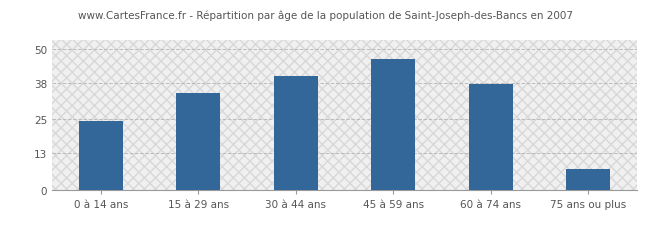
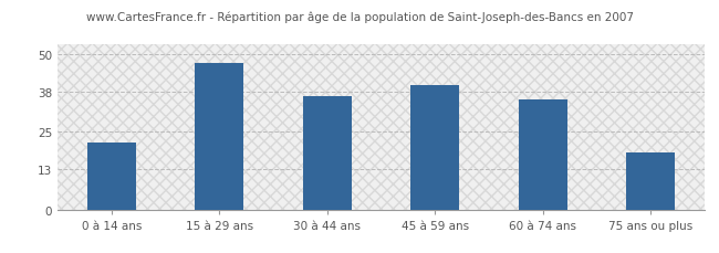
0 à 14 ans: 24.5 -> 21.5
15 à 29 ans: 34.5 -> 47.0
30 à 44 ans: 40.5 -> 36.5
45 à 59 ans: 46.5 -> 40.0
60 à 74 ans: 37.5 -> 35.5
75 ans ou plus: 7.5 -> 18.5
